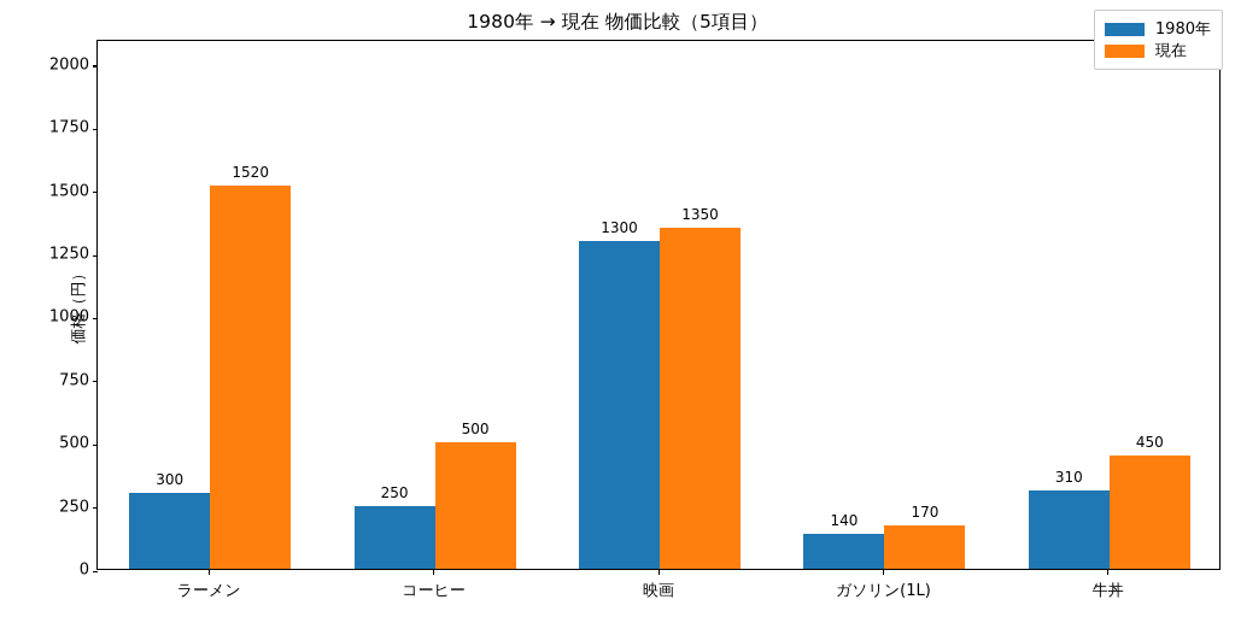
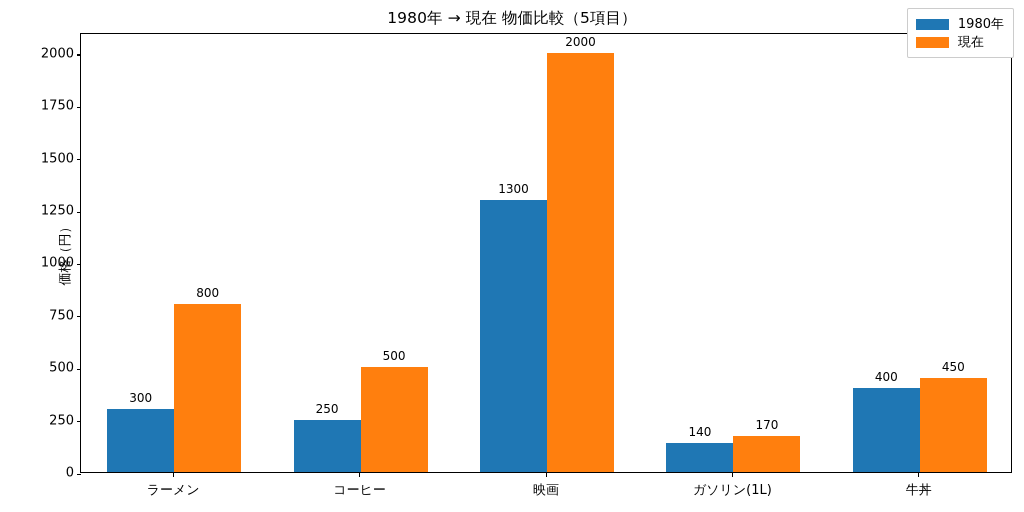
現在/ラーメン: 1520 -> 800
現在/映画: 1350 -> 2000
1980年/牛丼: 310 -> 400
